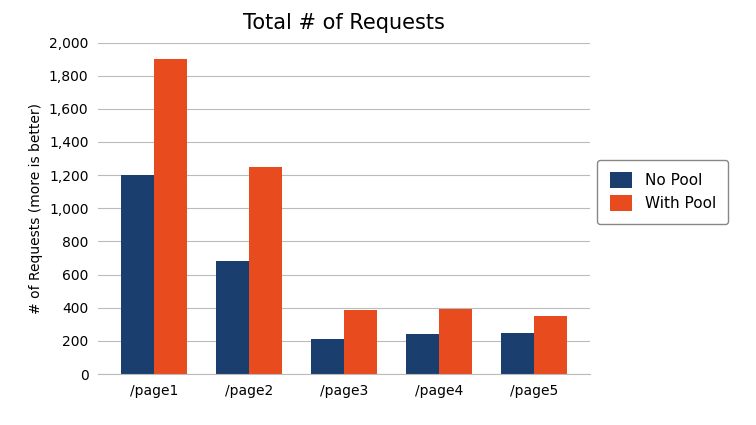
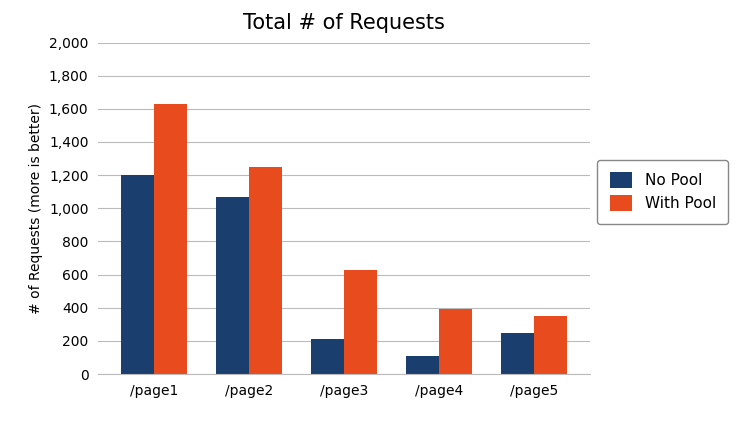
With Pool//page1: 1,900 -> 1,630
No Pool//page2: 680 -> 1,070
With Pool//page3: 380 -> 630
No Pool//page4: 240 -> 110
